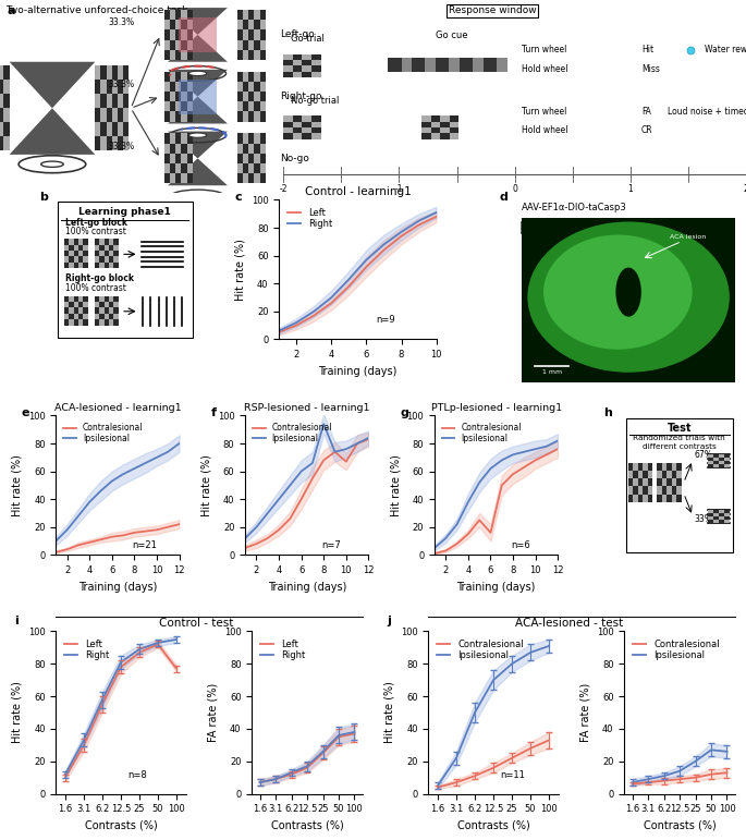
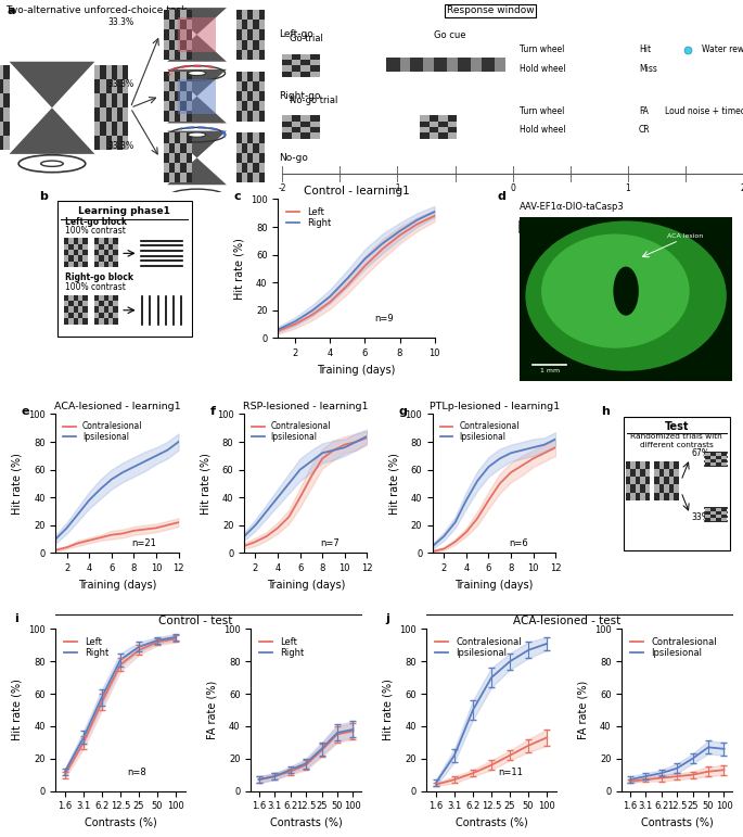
RSP-lesioned - learning1/Ipsilesional/8: 94 -> 72
RSP-lesioned - learning1/Contralesional/10: 67 -> 78
PTLp-lesioned - learning1/Contralesional/6: 16 -> 38
Control - test/Left/100: 77 -> 94
